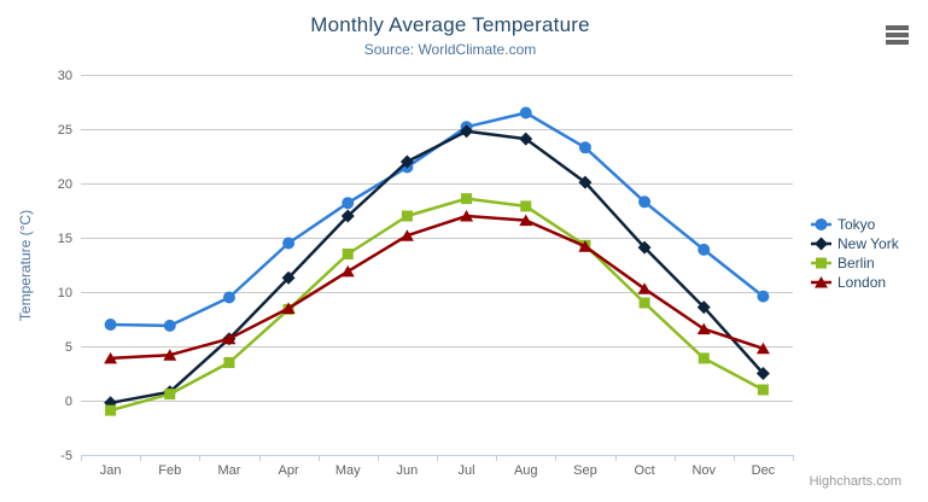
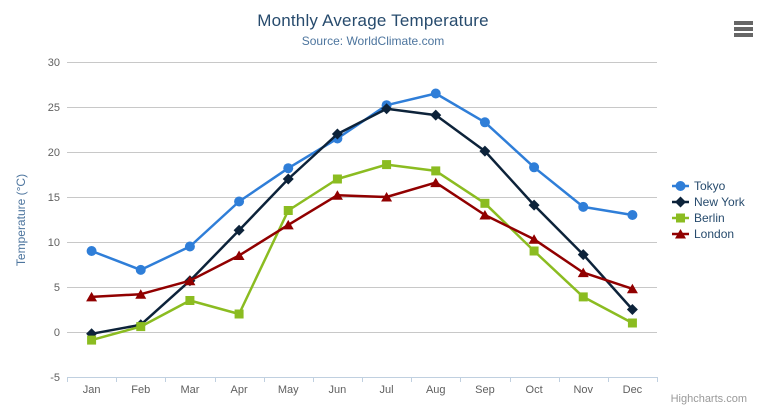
Tokyo/Jan: 7 -> 9
Berlin/Apr: 8 -> 2
London/Jul: 17 -> 15
London/Sep: 14 -> 13
Tokyo/Dec: 10 -> 13
